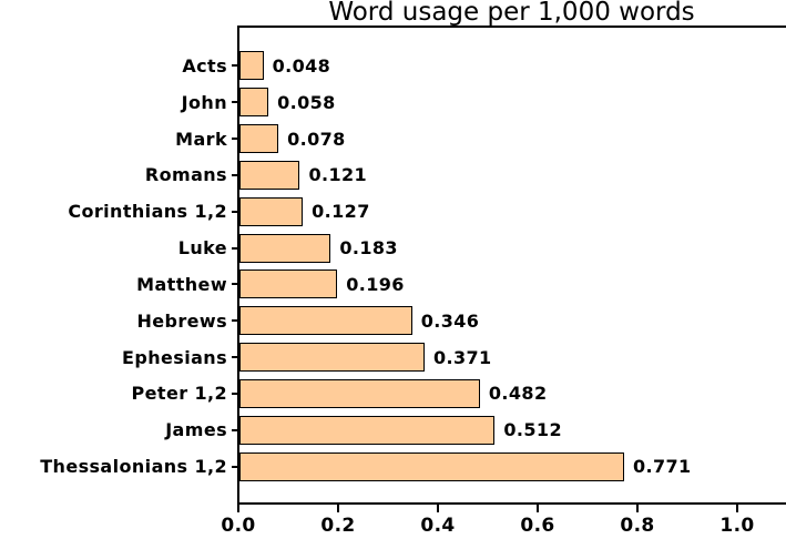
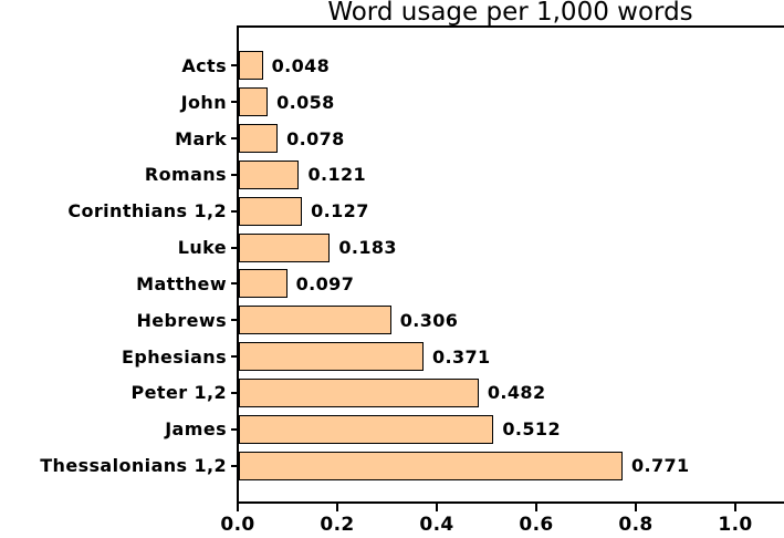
Matthew: 0.196 -> 0.097
Hebrews: 0.346 -> 0.306
